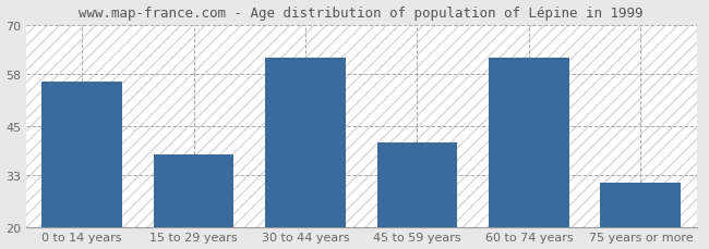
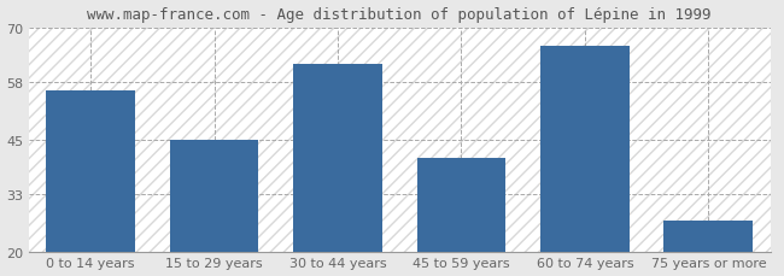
15 to 29 years: 38 -> 45
60 to 74 years: 62 -> 66
75 years or more: 31 -> 27
